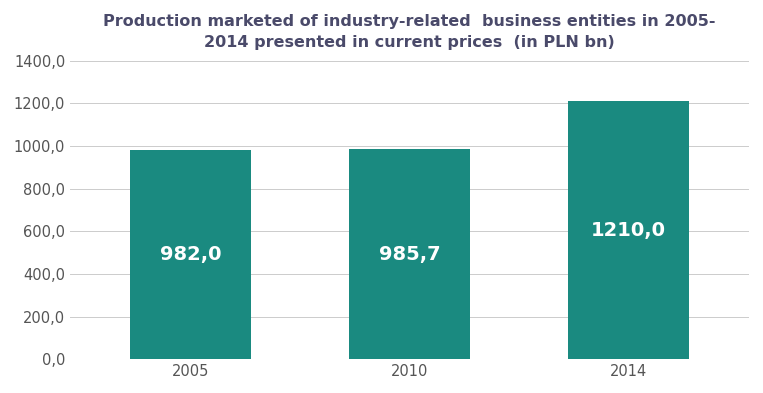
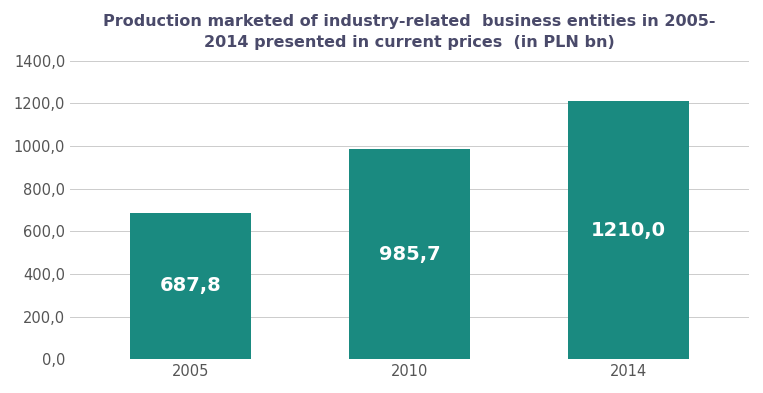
2005: 982,0 -> 687,8
